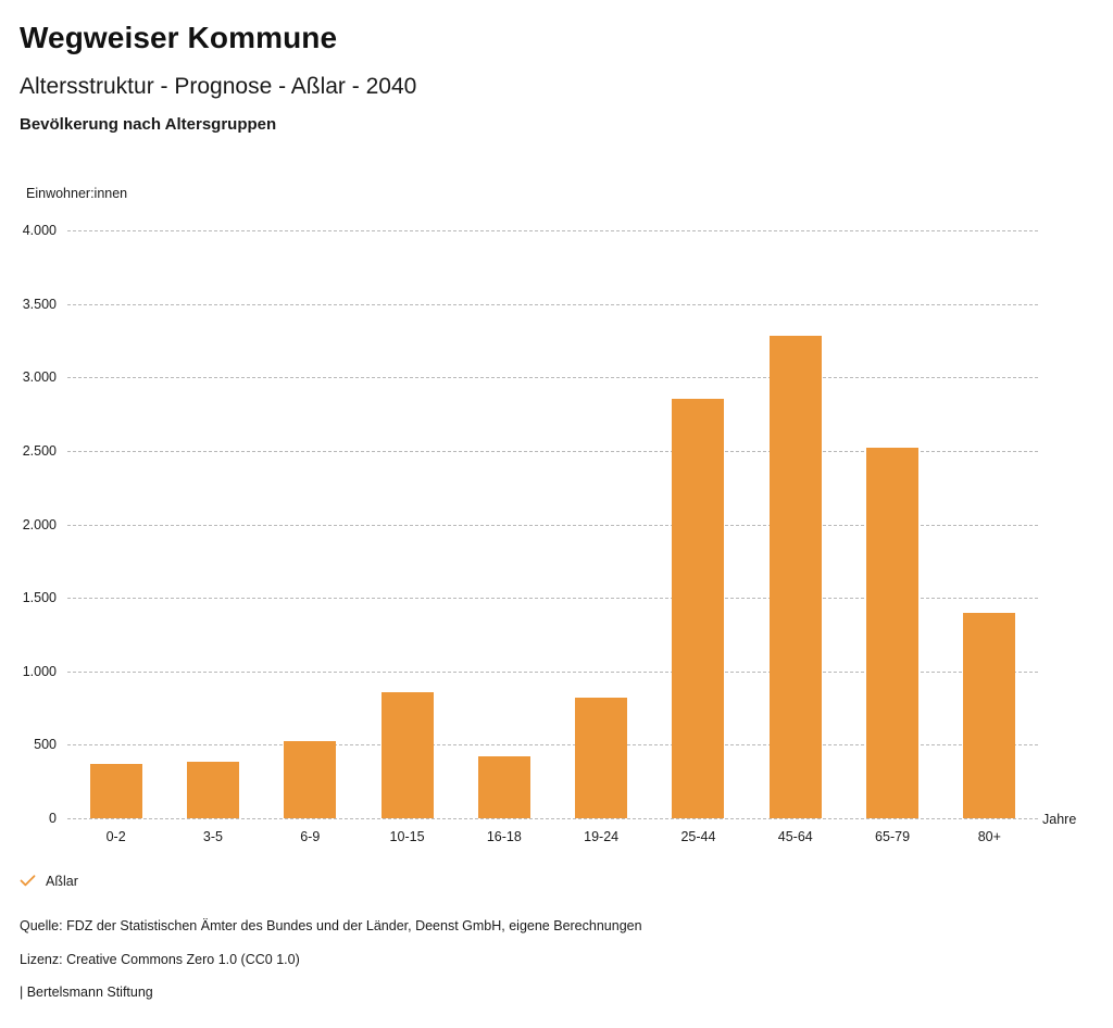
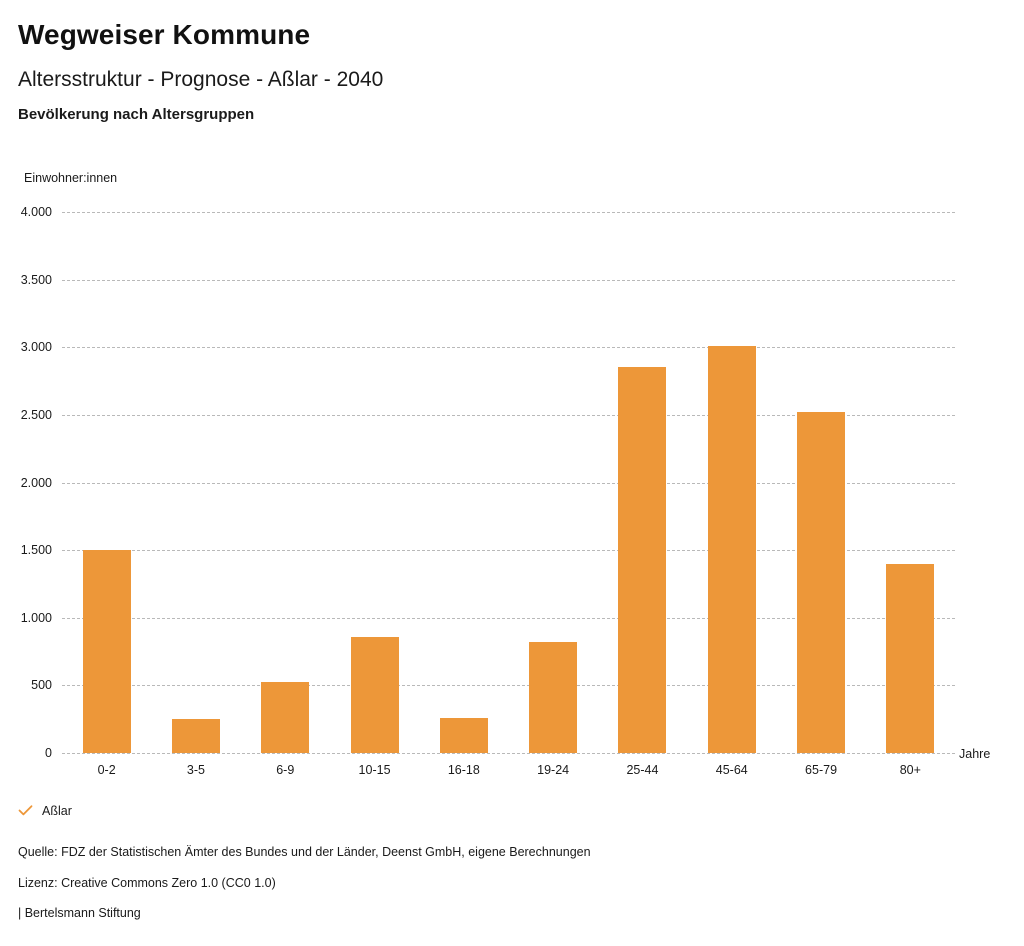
0-2: 370 -> 1500
3-5: 380 -> 250
16-18: 420 -> 260
45-64: 3280 -> 3010
